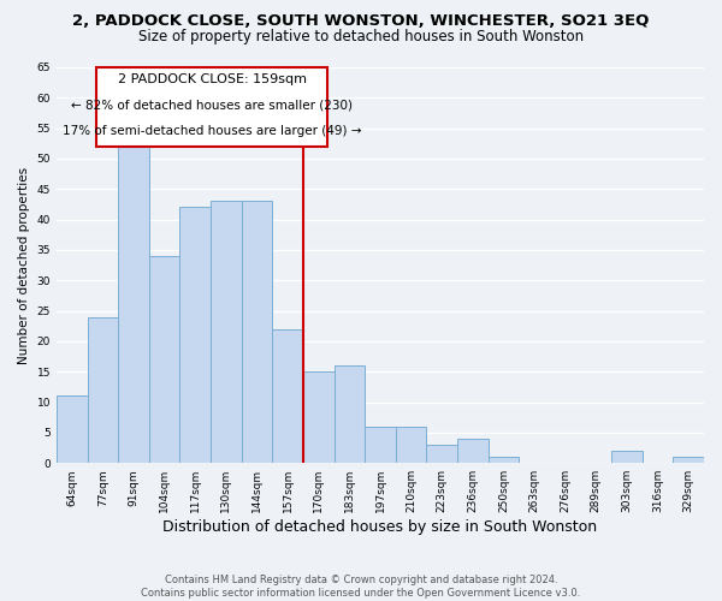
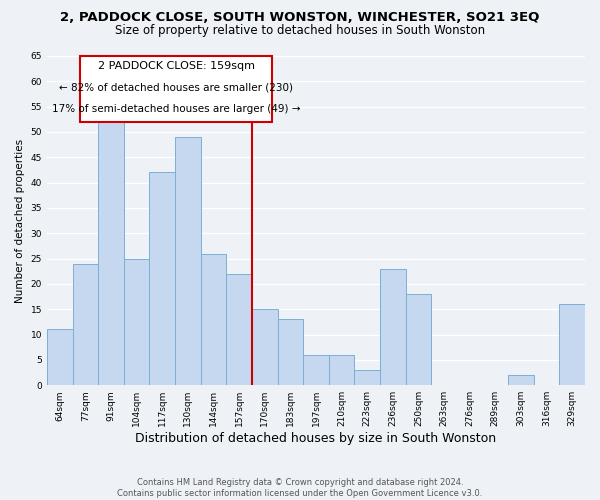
104sqm: 34 -> 25
130sqm: 43 -> 49
144sqm: 43 -> 26
183sqm: 16 -> 13
236sqm: 4 -> 23
250sqm: 1 -> 18
329sqm: 1 -> 16
